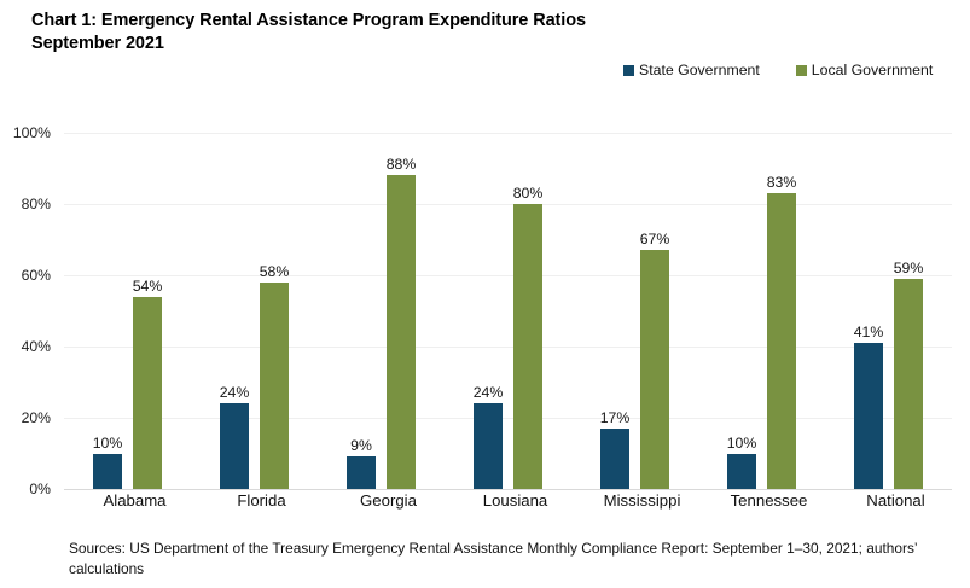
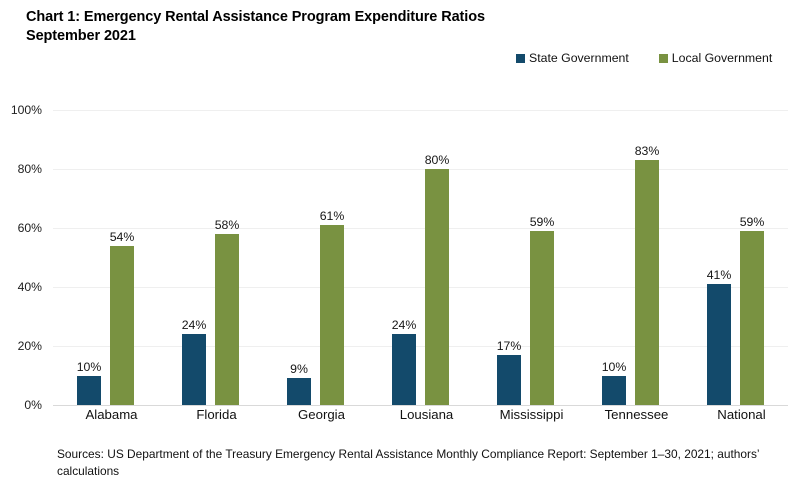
Local Government/Georgia: 88% -> 61%
Local Government/Mississippi: 67% -> 59%
